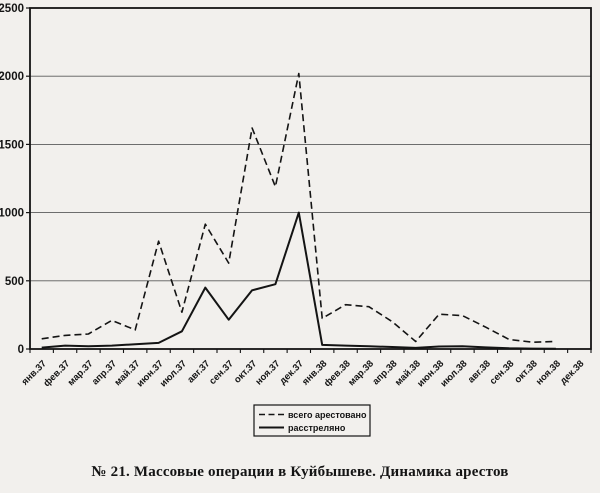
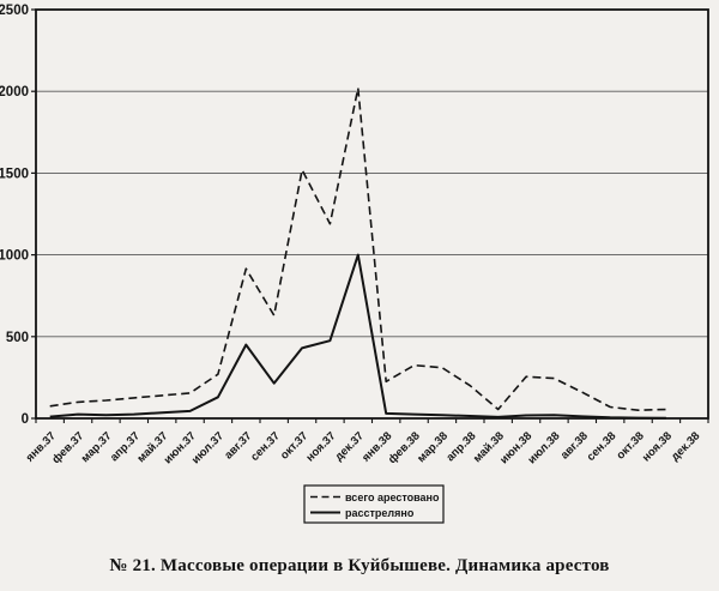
всего арестовано/апр.37: 210 -> 120
всего арестовано/июн.37: 790 -> 160
всего арестовано/окт.37: 1620 -> 1520
